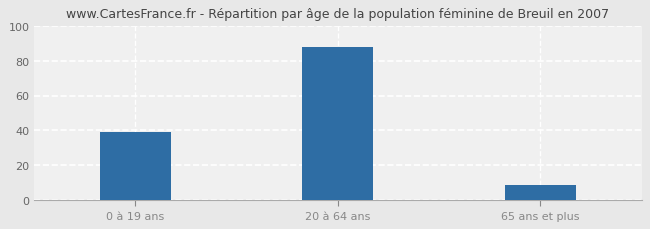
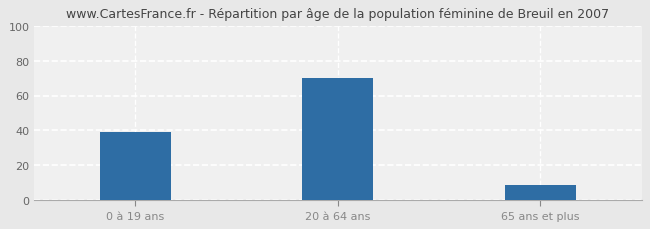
20 à 64 ans: 88 -> 70
